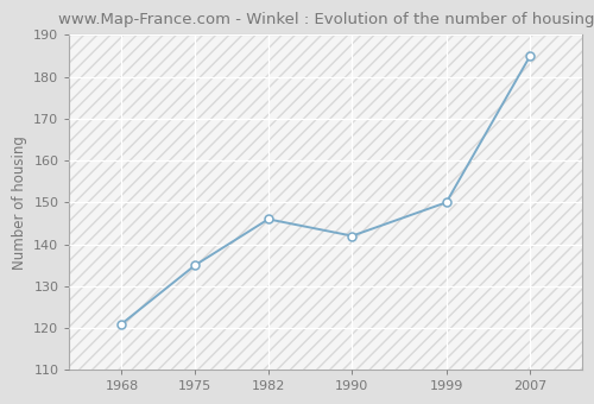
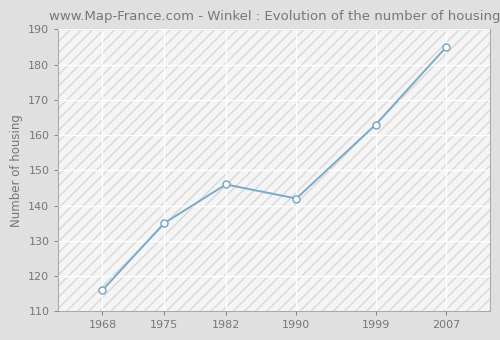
1968: 121 -> 116
1999: 150 -> 163
